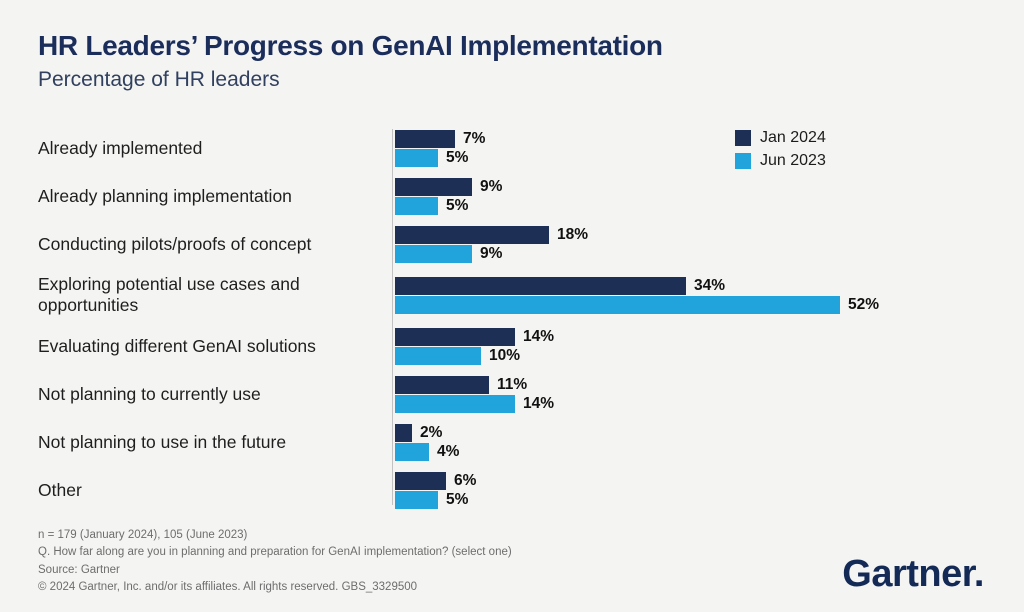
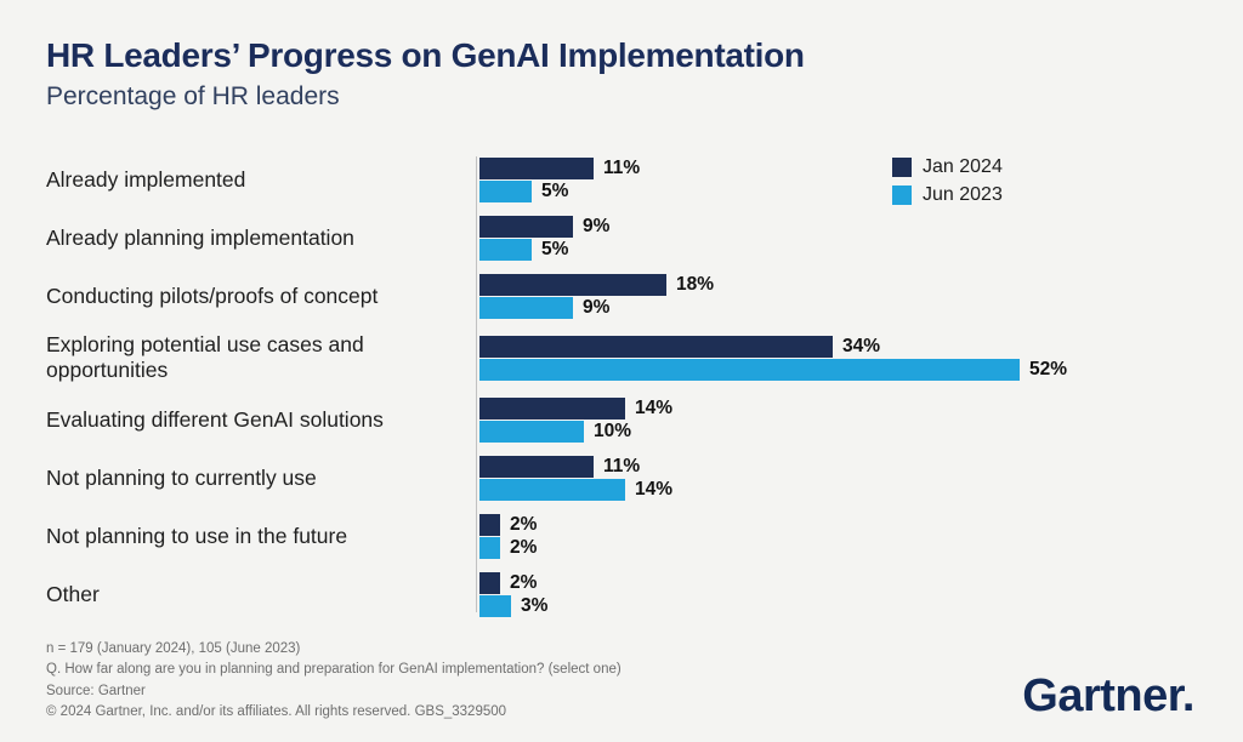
Jan 2024/Already implemented: 7% -> 11%
Jun 2023/Not planning to use in the future: 4% -> 2%
Jan 2024/Other: 6% -> 2%
Jun 2023/Other: 5% -> 3%
